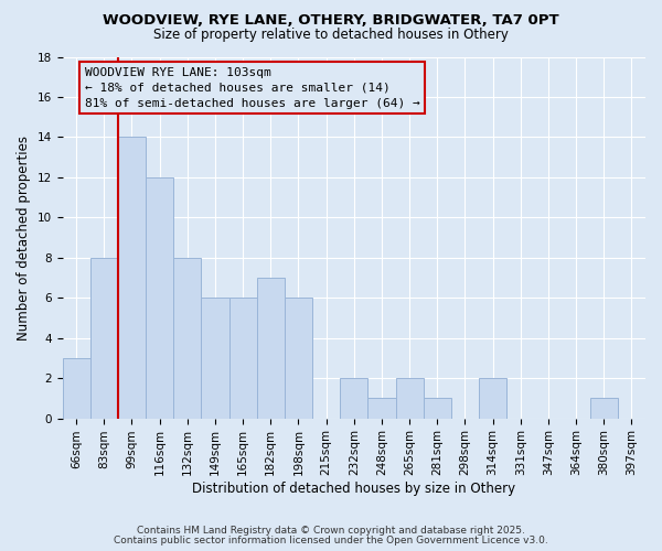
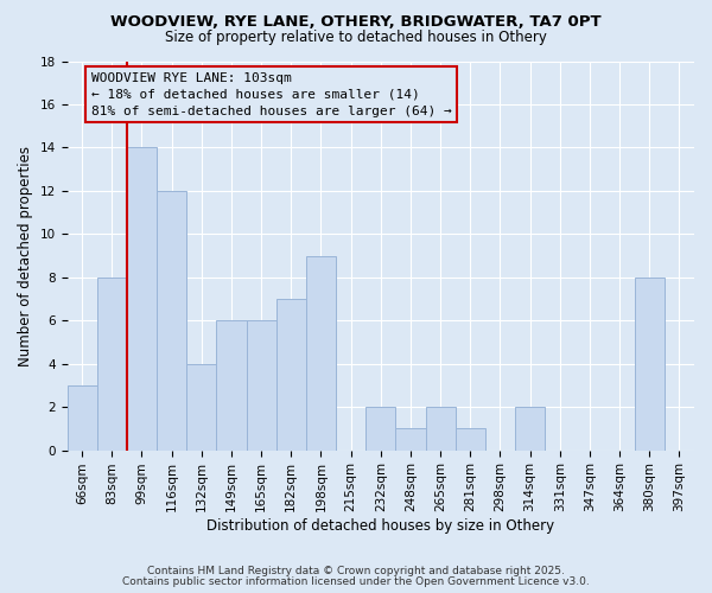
132sqm: 8 -> 4
198sqm: 6 -> 9
380sqm: 1 -> 8
